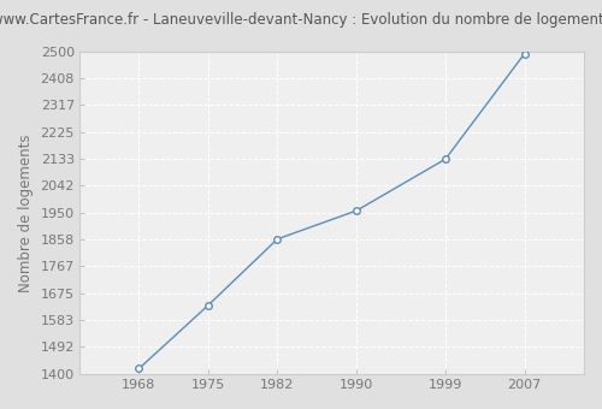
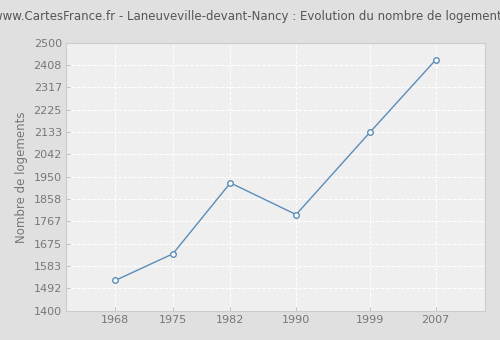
1968: 1418 -> 1525
1982: 1860 -> 1925
1990: 1957 -> 1795
2007: 2493 -> 2430
